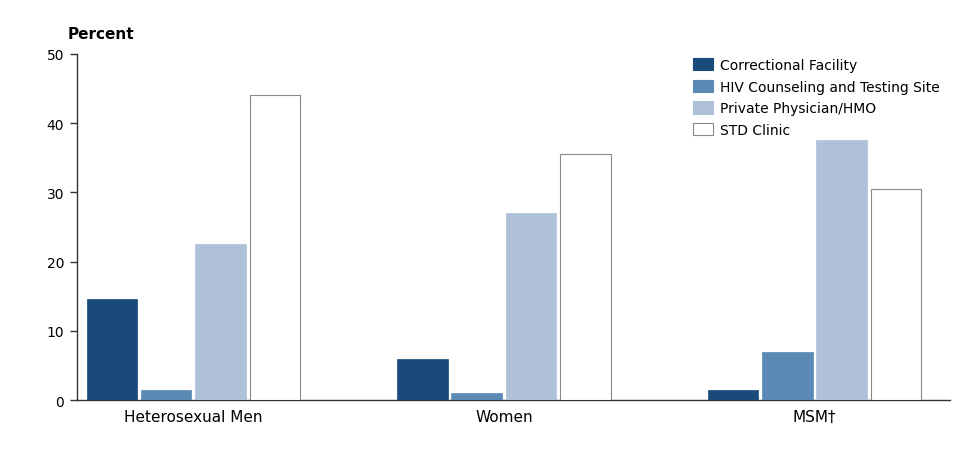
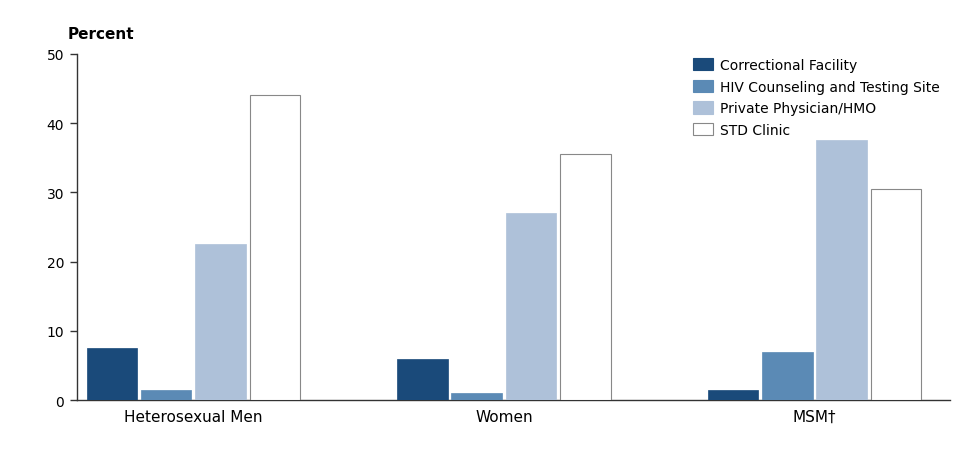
Correctional Facility/Heterosexual Men: 14.6 -> 7.5
